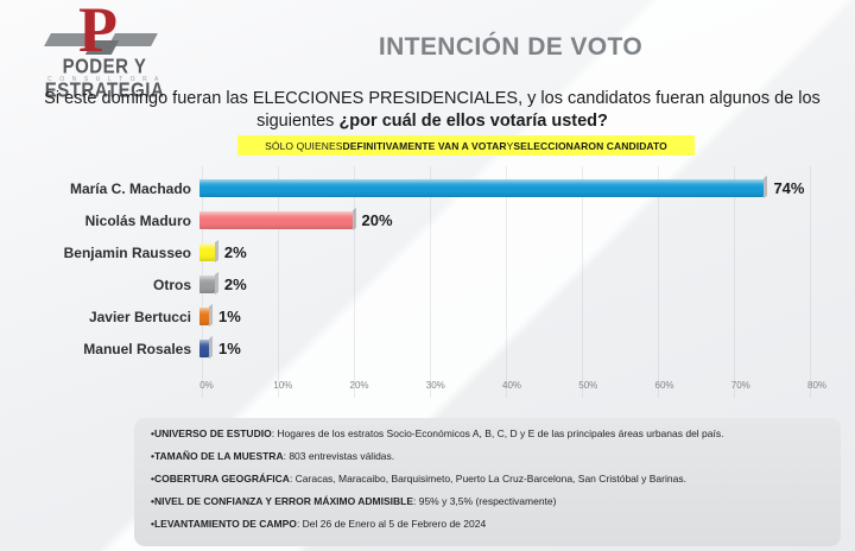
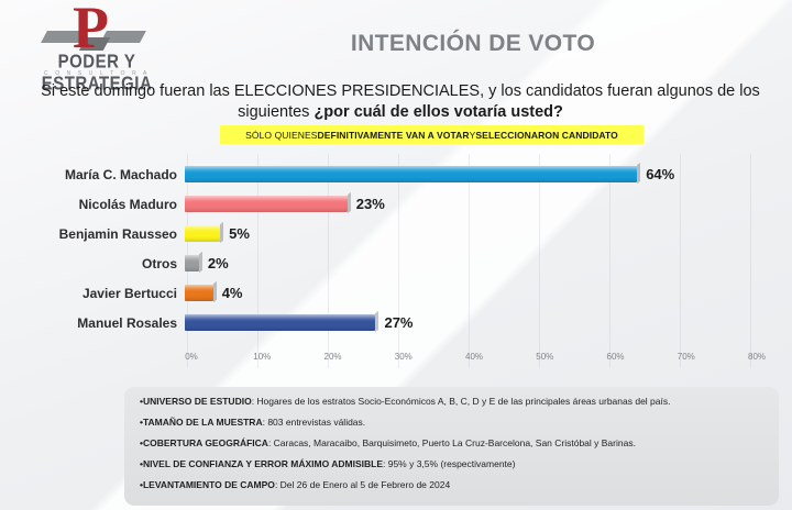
María C. Machado: 74% -> 64%
Nicolás Maduro: 20% -> 23%
Benjamin Rausseo: 2% -> 5%
Javier Bertucci: 1% -> 4%
Manuel Rosales: 1% -> 27%
